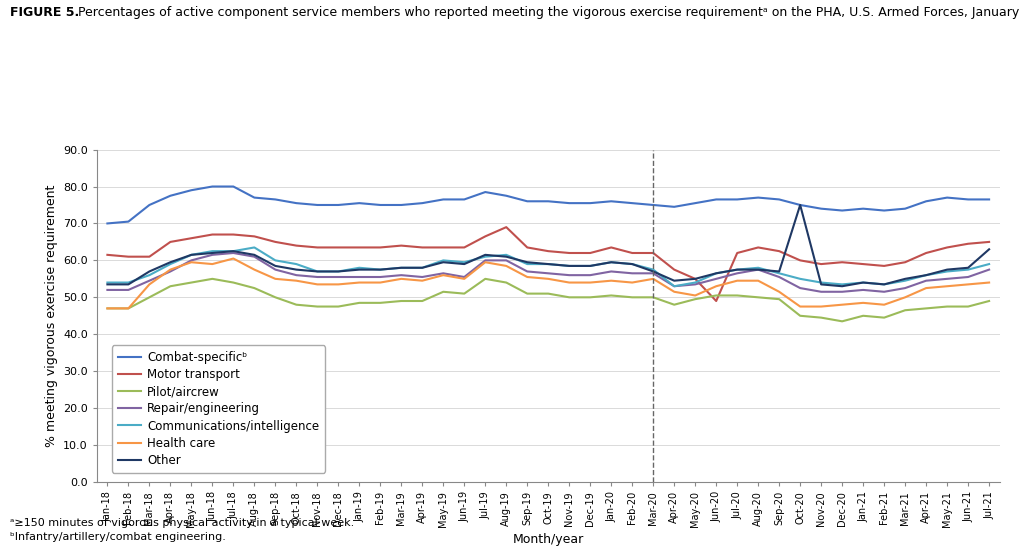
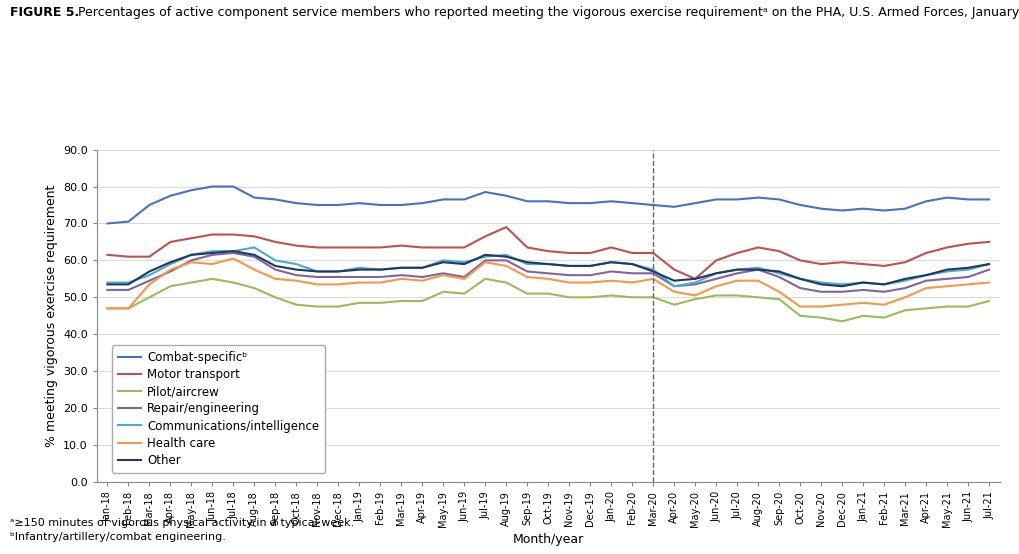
Motor transport/Jun-20: 49.0 -> 60.0
Other/Oct-20: 75.0 -> 55.0
Other/Jul-21: 63.0 -> 59.0
